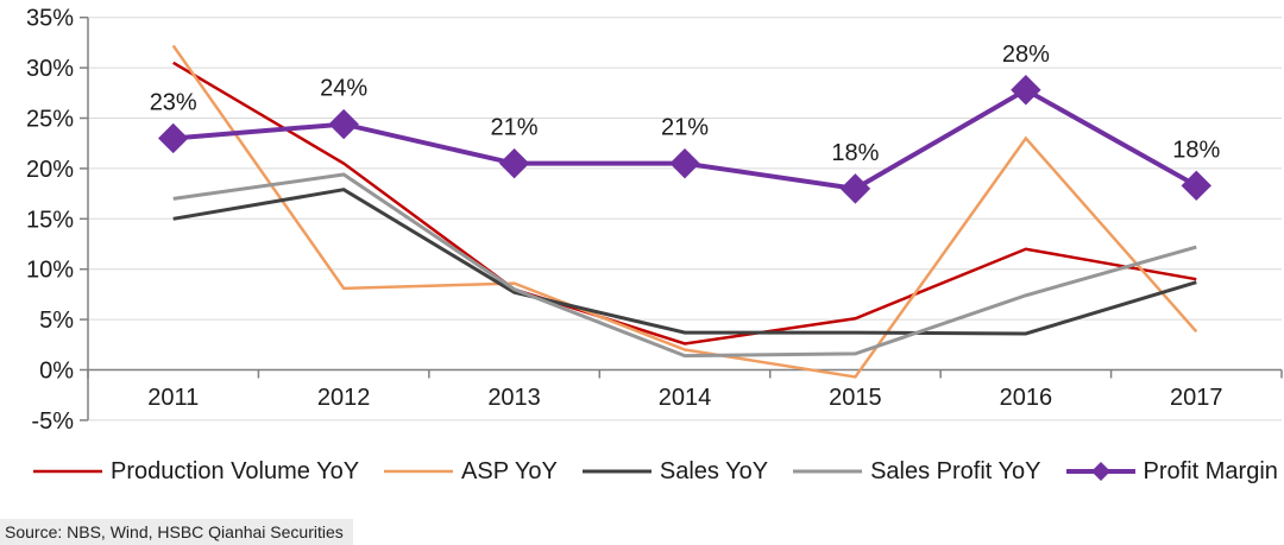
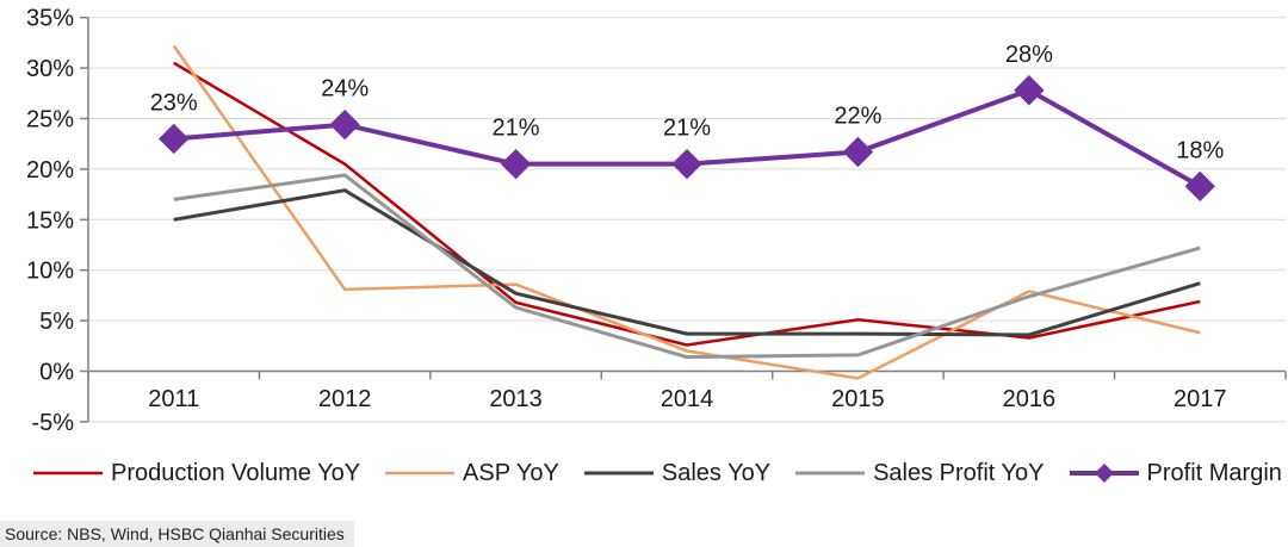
Production Volume YoY/2013: 8% -> 7%
Sales Profit YoY/2013: 8% -> 6%
Profit Margin/2015: 18% -> 22%
Production Volume YoY/2016: 12% -> 3%
ASP YoY/2016: 23% -> 8%
Production Volume YoY/2017: 9% -> 7%
